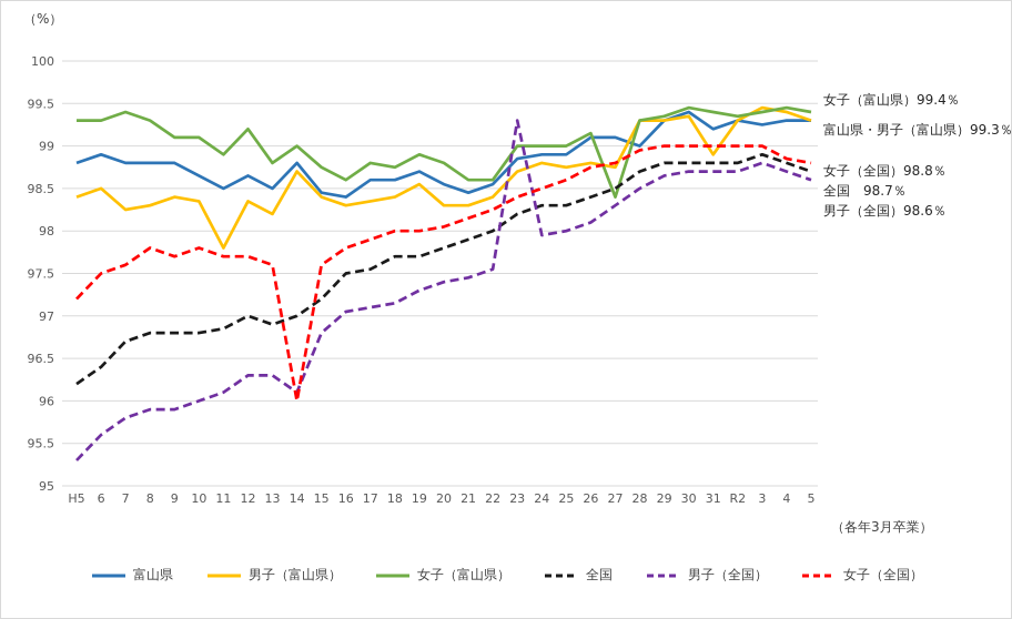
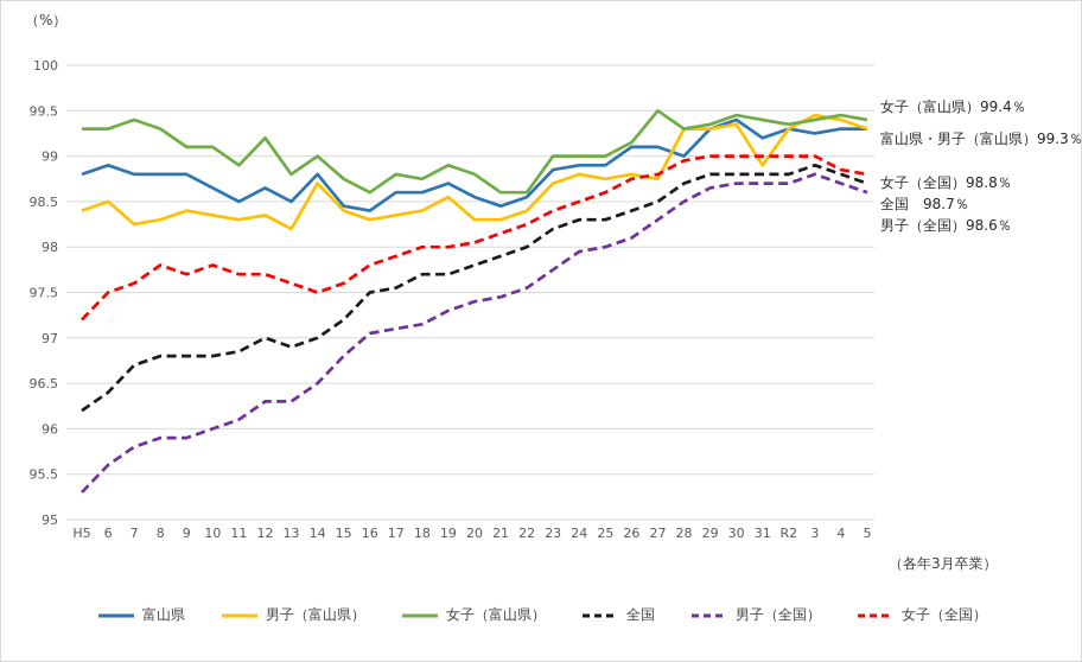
男子（富山県）/11: 97.8 -> 98.3
男子（全国）/14: 96.1 -> 96.5
女子（全国）/14: 96.0 -> 97.5
男子（全国）/23: 99.3 -> 97.8
女子（富山県）/27: 98.4 -> 99.5
